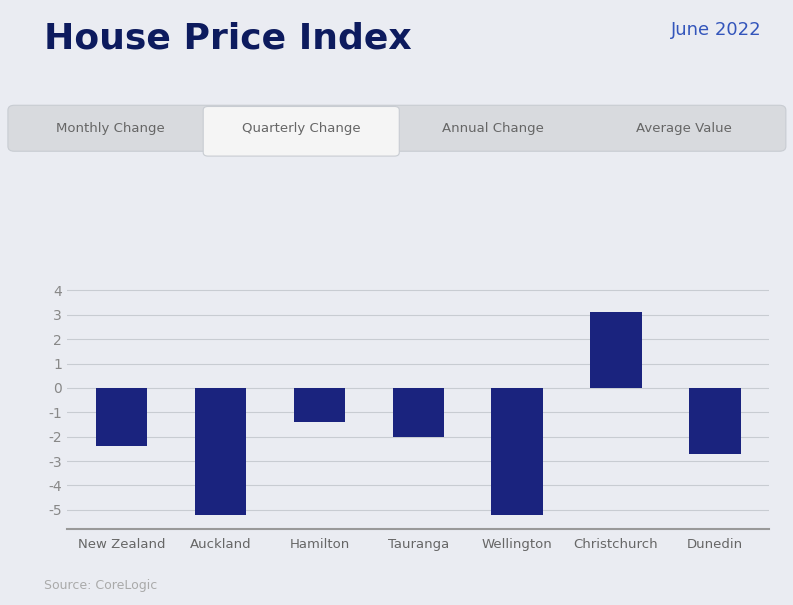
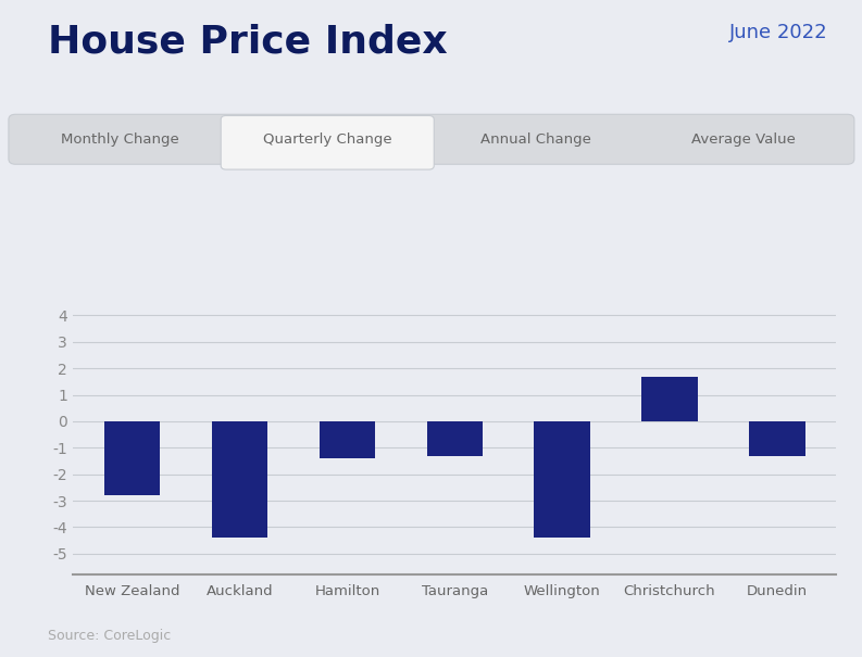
New Zealand: -2.4 -> -2.8
Auckland: -5.2 -> -4.4
Tauranga: -2.0 -> -1.3
Wellington: -5.2 -> -4.4
Christchurch: 3.1 -> 1.7
Dunedin: -2.7 -> -1.3
